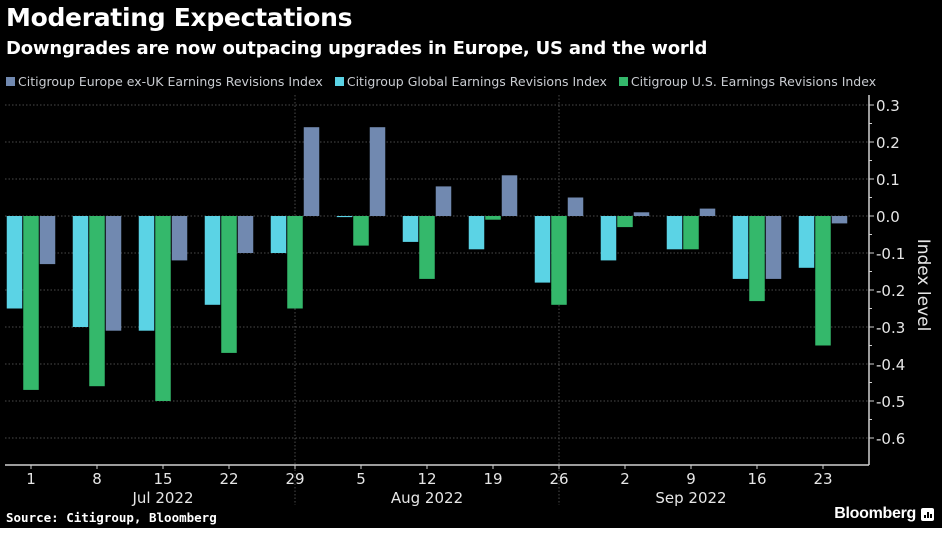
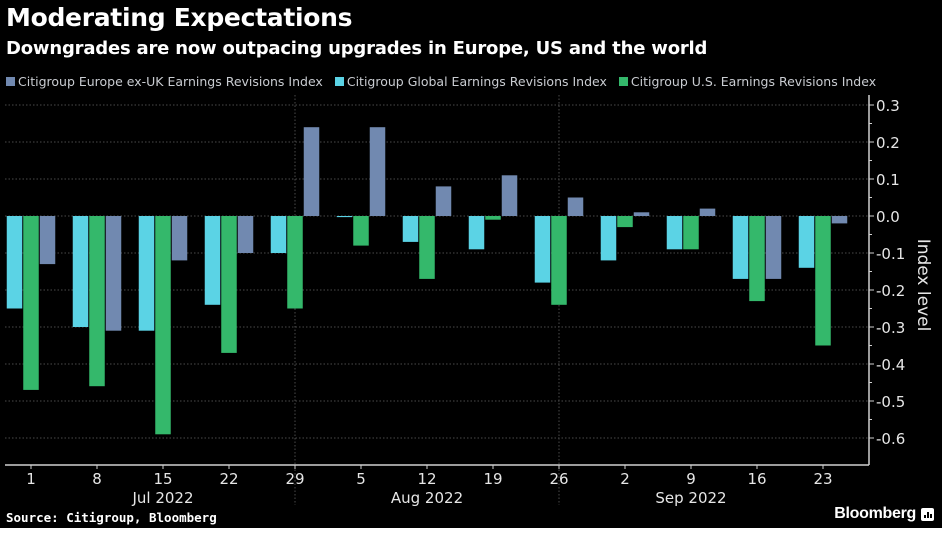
Citigroup U.S. Earnings Revisions Index/15: -0.50 -> -0.59
